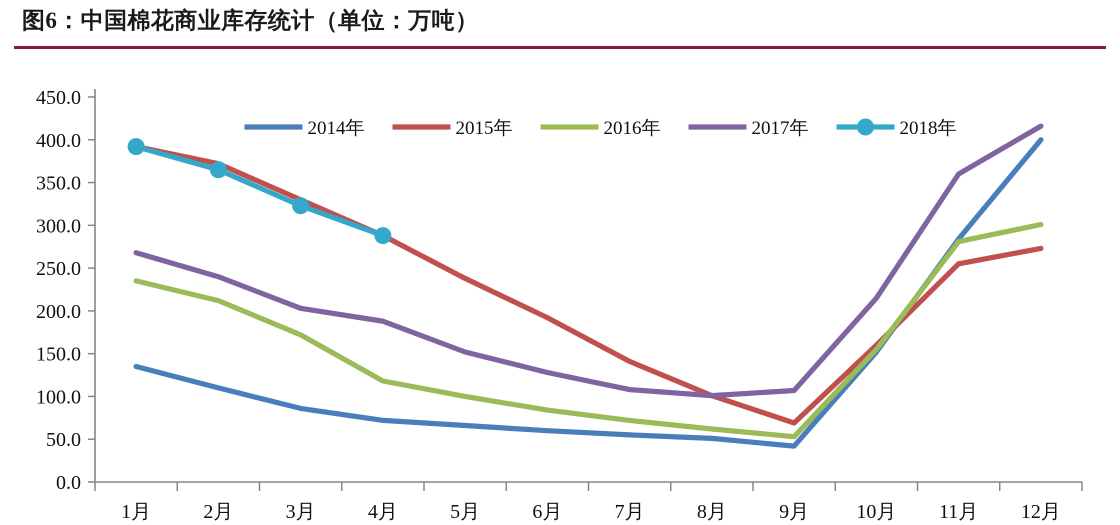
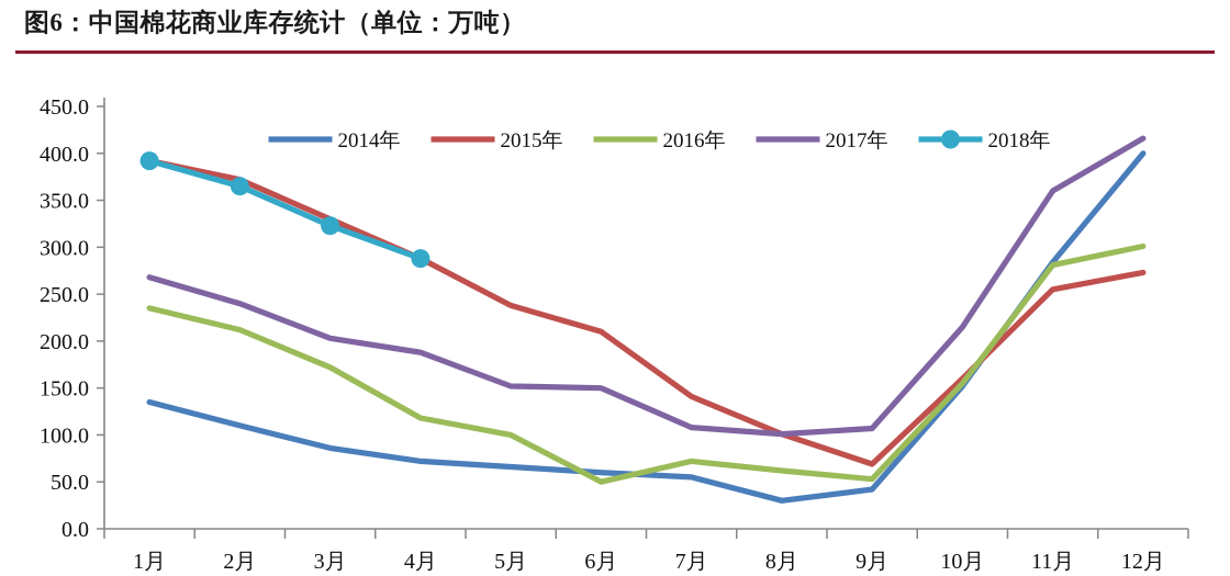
2015年/6月: 190 -> 210
2016年/6月: 80 -> 50
2017年/6月: 130 -> 150
2014年/8月: 50 -> 30
